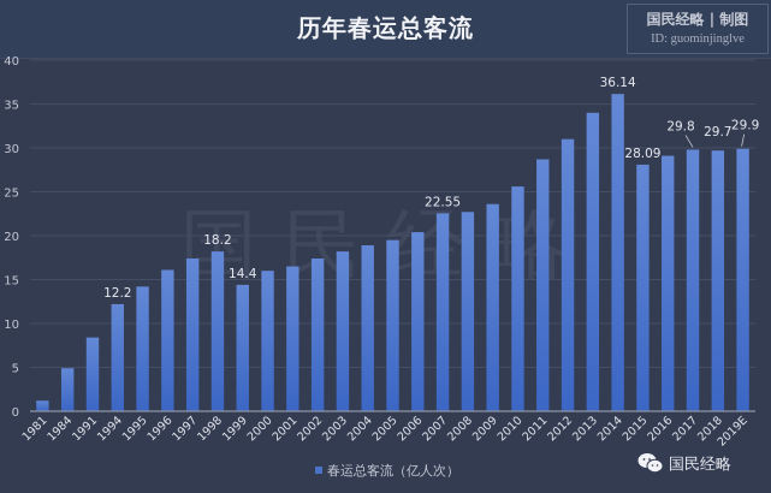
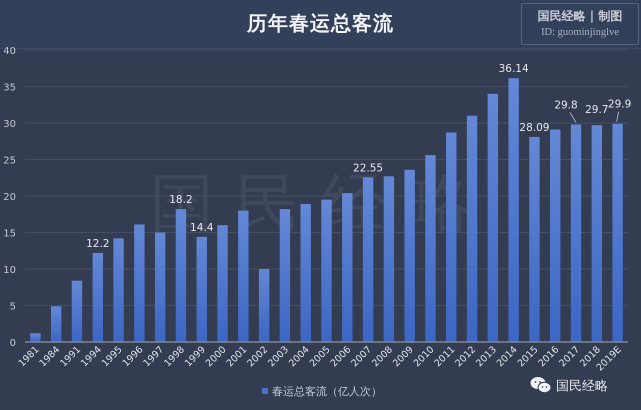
1997: 17 -> 15
2001: 16 -> 18
2002: 17 -> 10
